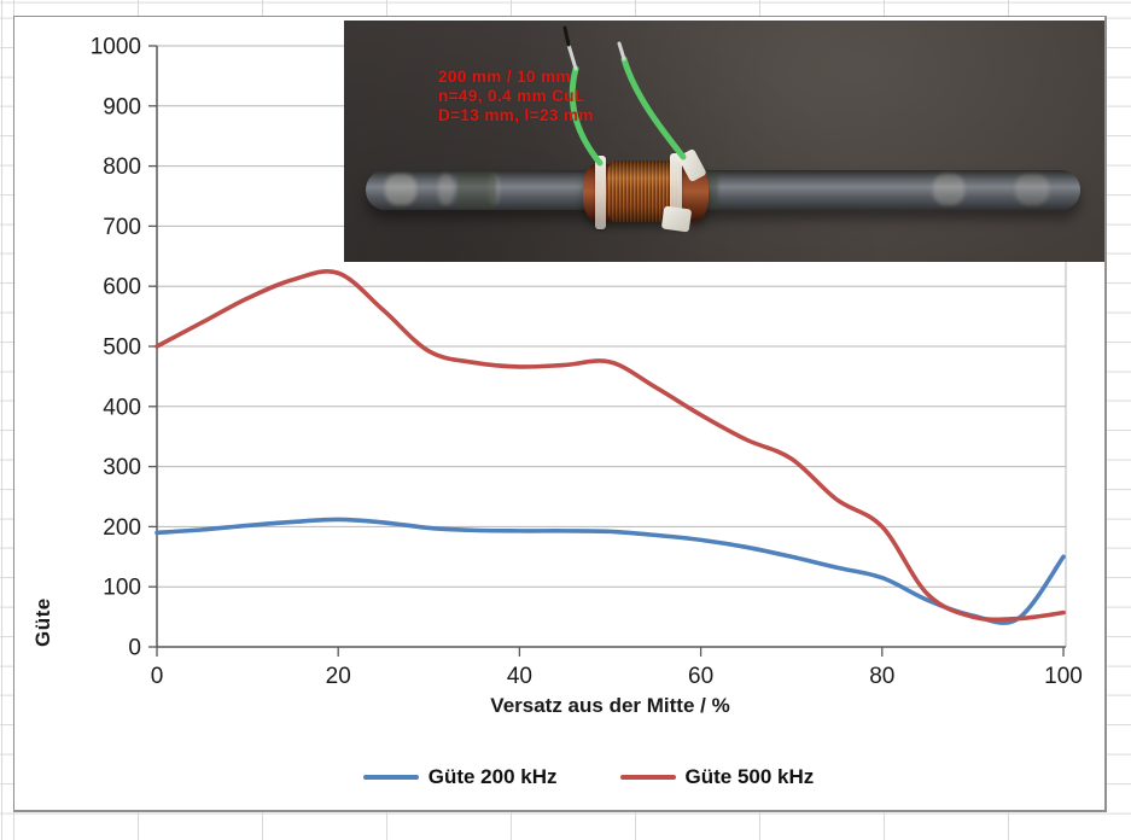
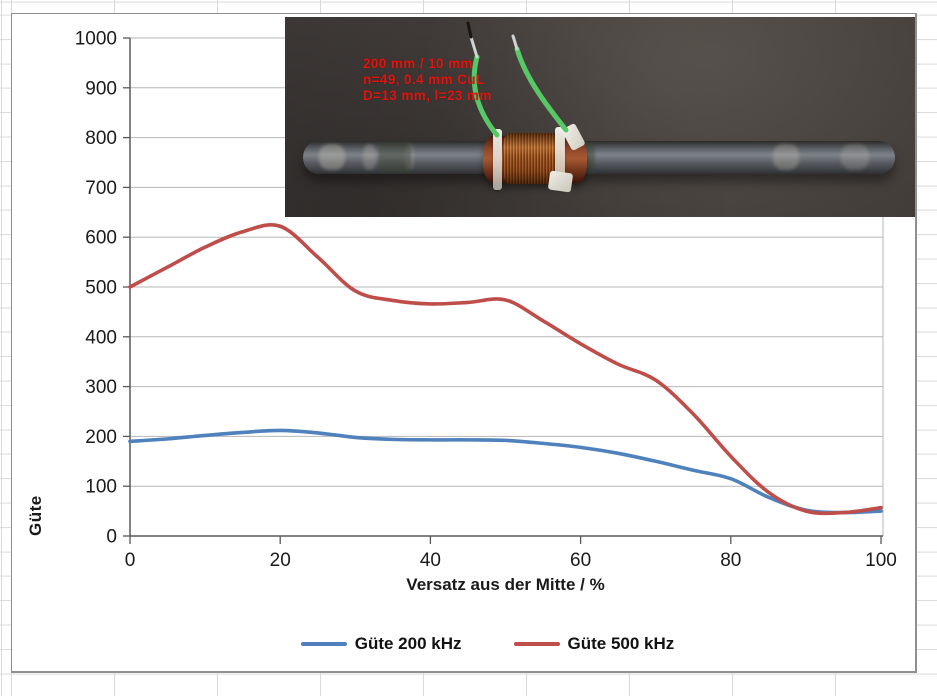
Güte 500 kHz/80: 200 -> 160
Güte 200 kHz/100: 150 -> 50
